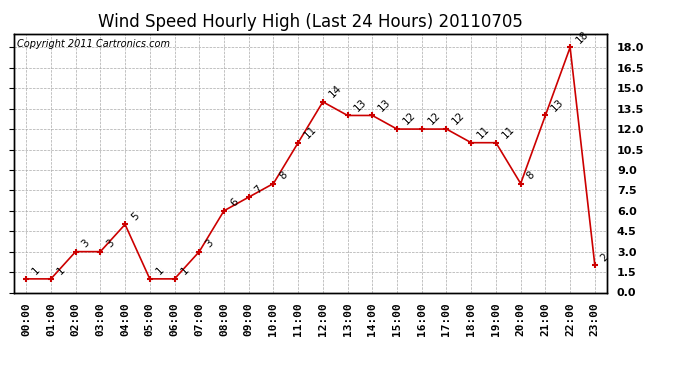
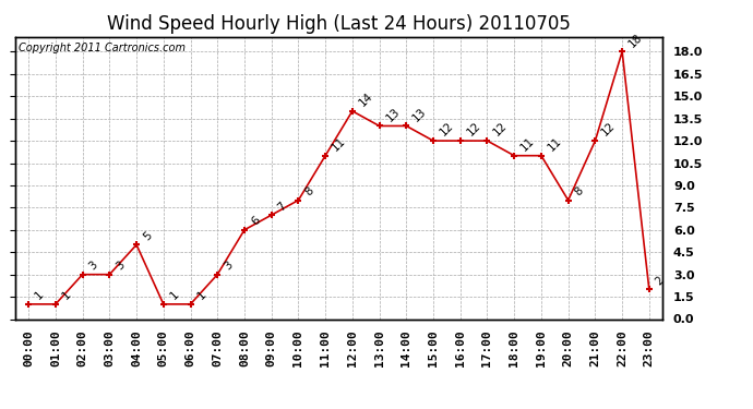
21:00: 13 -> 12
